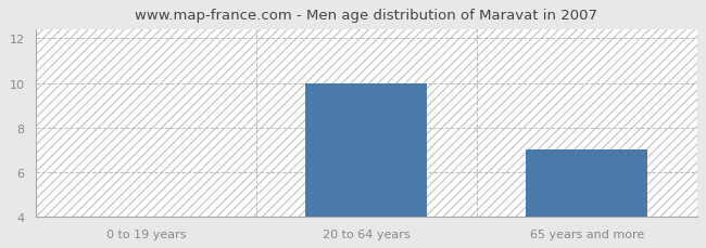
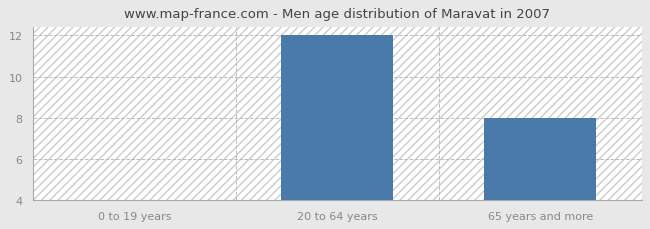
20 to 64 years: 10.00 -> 12.00
65 years and more: 7.00 -> 8.00
